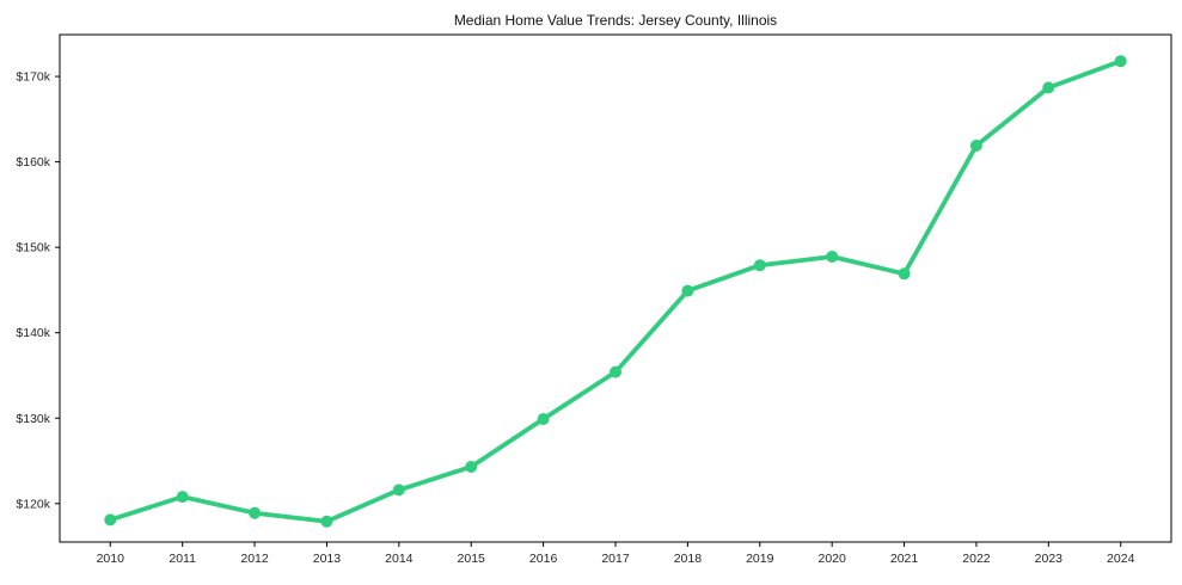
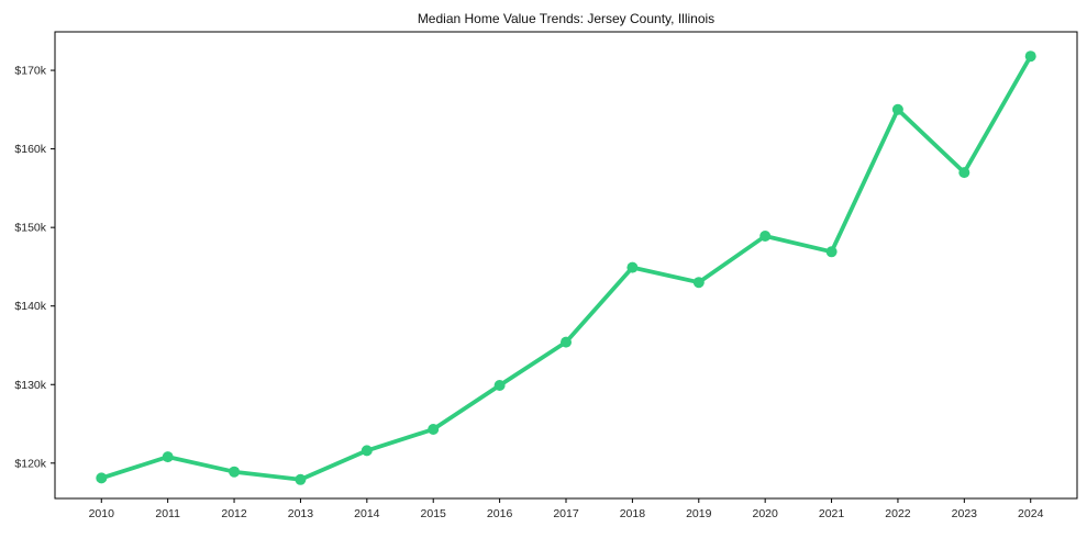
2019: $148k -> $143k
2022: $162k -> $165k
2023: $169k -> $157k
